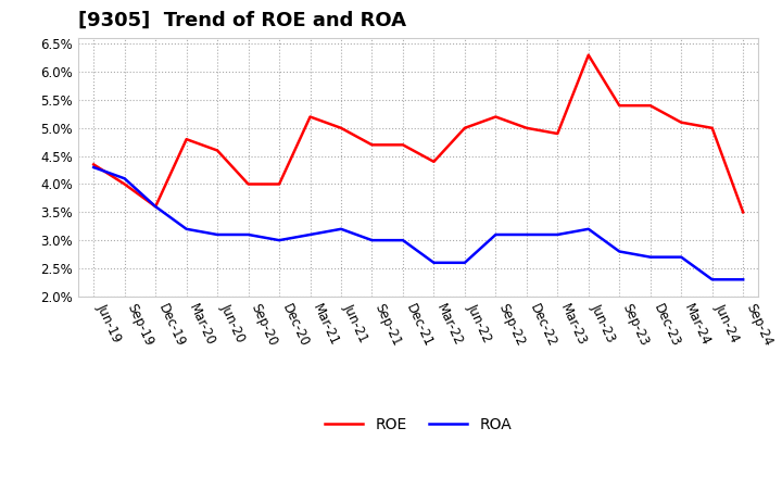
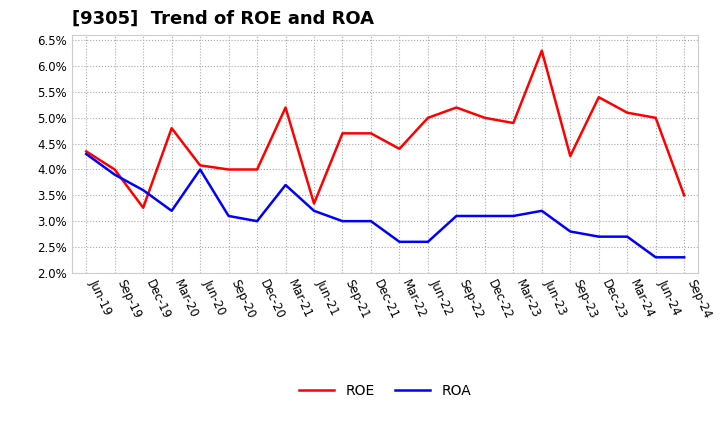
ROA/Sep-19: 4.1% -> 3.9%
ROE/Dec-19: 3.60% -> 3.26%
ROE/Jun-20: 4.60% -> 4.08%
ROA/Jun-20: 3.1% -> 4.0%
ROA/Mar-21: 3.1% -> 3.7%
ROE/Jun-21: 5.00% -> 3.34%
ROE/Sep-23: 5.40% -> 4.26%
